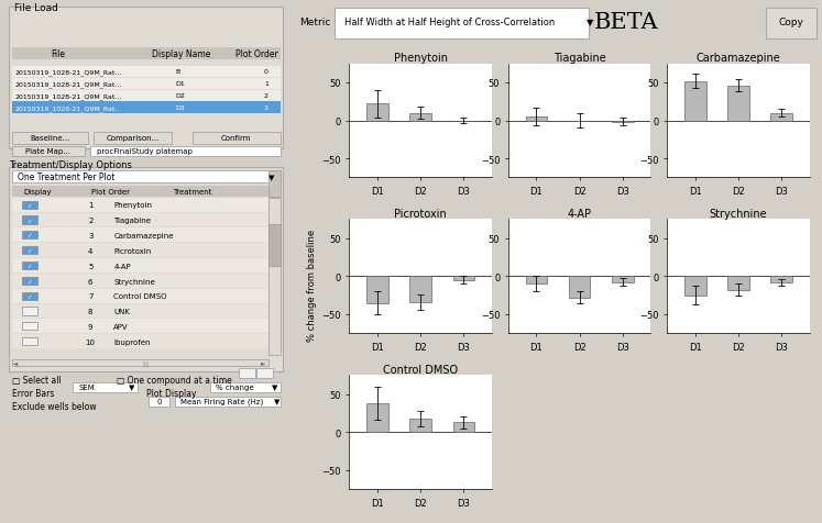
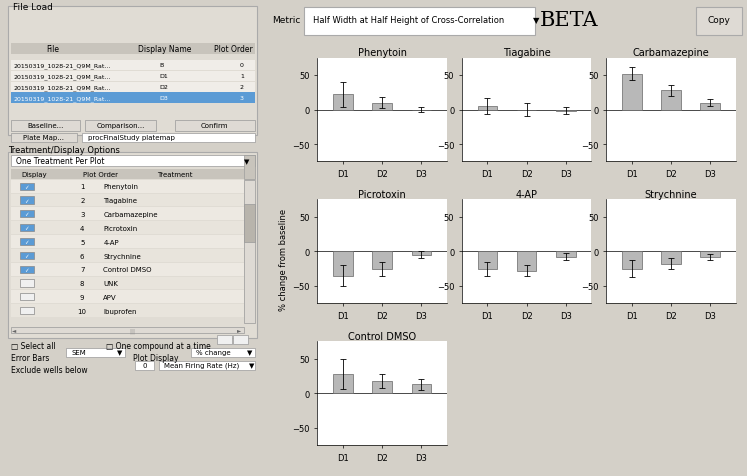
Carbamazepine/D2: 46 -> 28
Picrotoxin/D2: -34 -> -25
4-AP/D1: -10 -> -25
Control DMSO/D1: 38 -> 28
